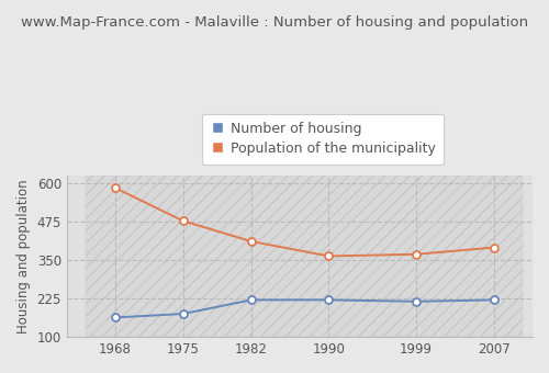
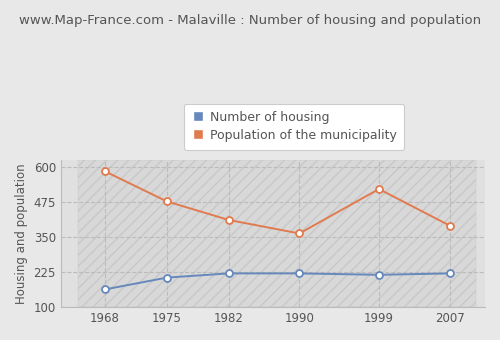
Number of housing/1975: 175 -> 205
Population of the municipality/1999: 368 -> 520
